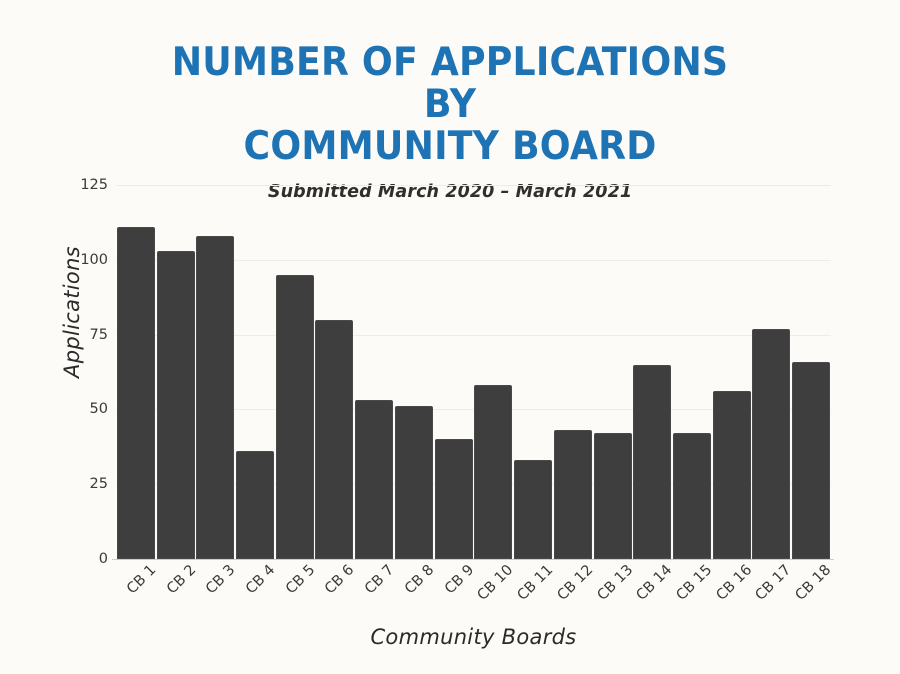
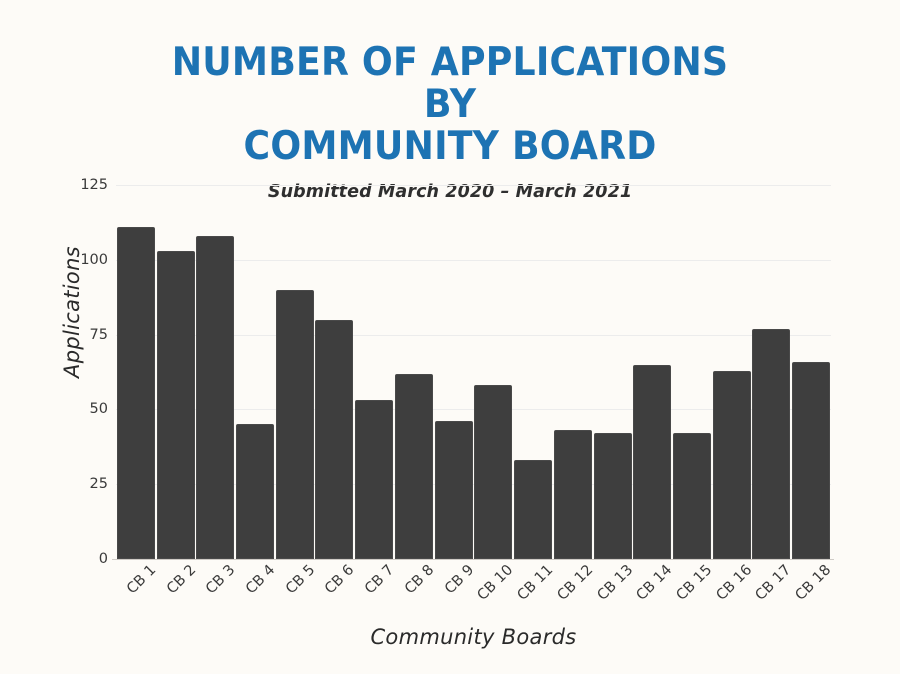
CB 4: 36 -> 45
CB 5: 95 -> 90
CB 8: 51 -> 62
CB 9: 40 -> 46
CB 16: 56 -> 63
